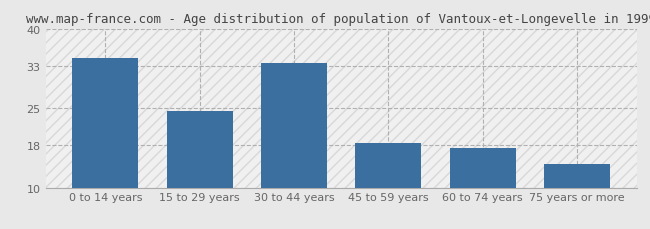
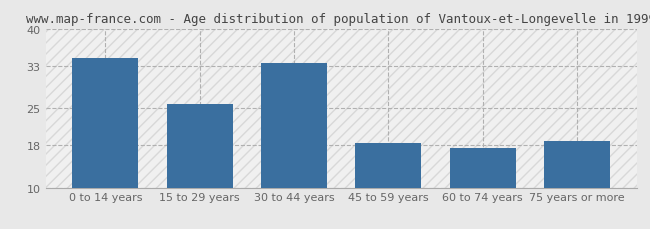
15 to 29 years: 24.5 -> 25.8
75 years or more: 14.5 -> 18.8
